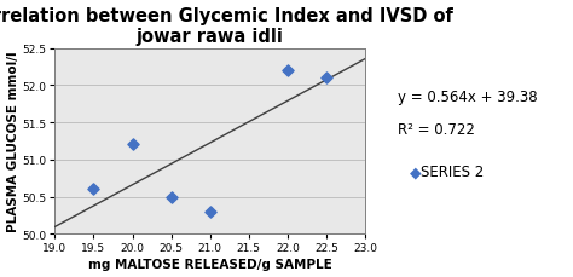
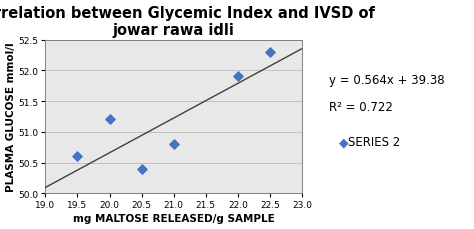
20.5: 50.5 -> 50.4
21.0: 50.3 -> 50.8
22.0: 52.2 -> 51.9
22.5: 52.1 -> 52.3
